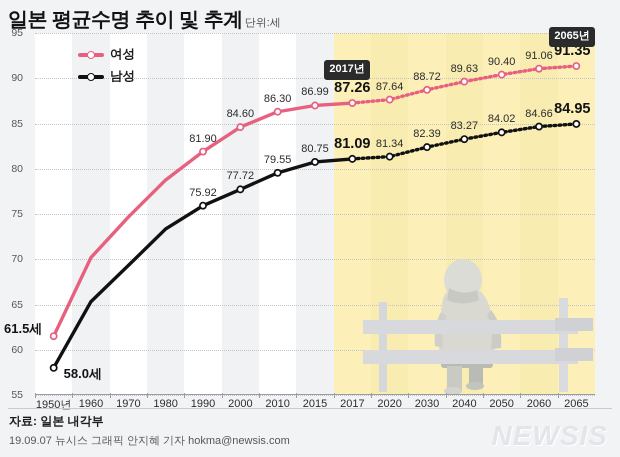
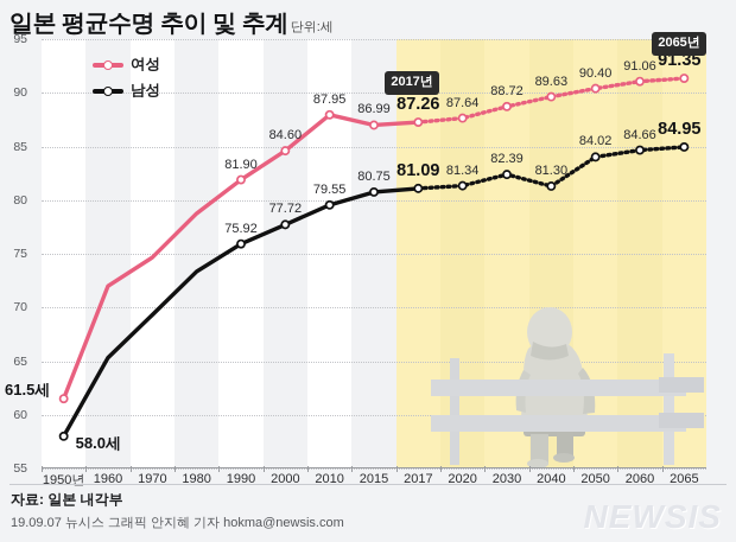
여성/1960: 70 -> 72
여성/2010: 86.30 -> 87.95
남성/2040: 83.27 -> 81.30
